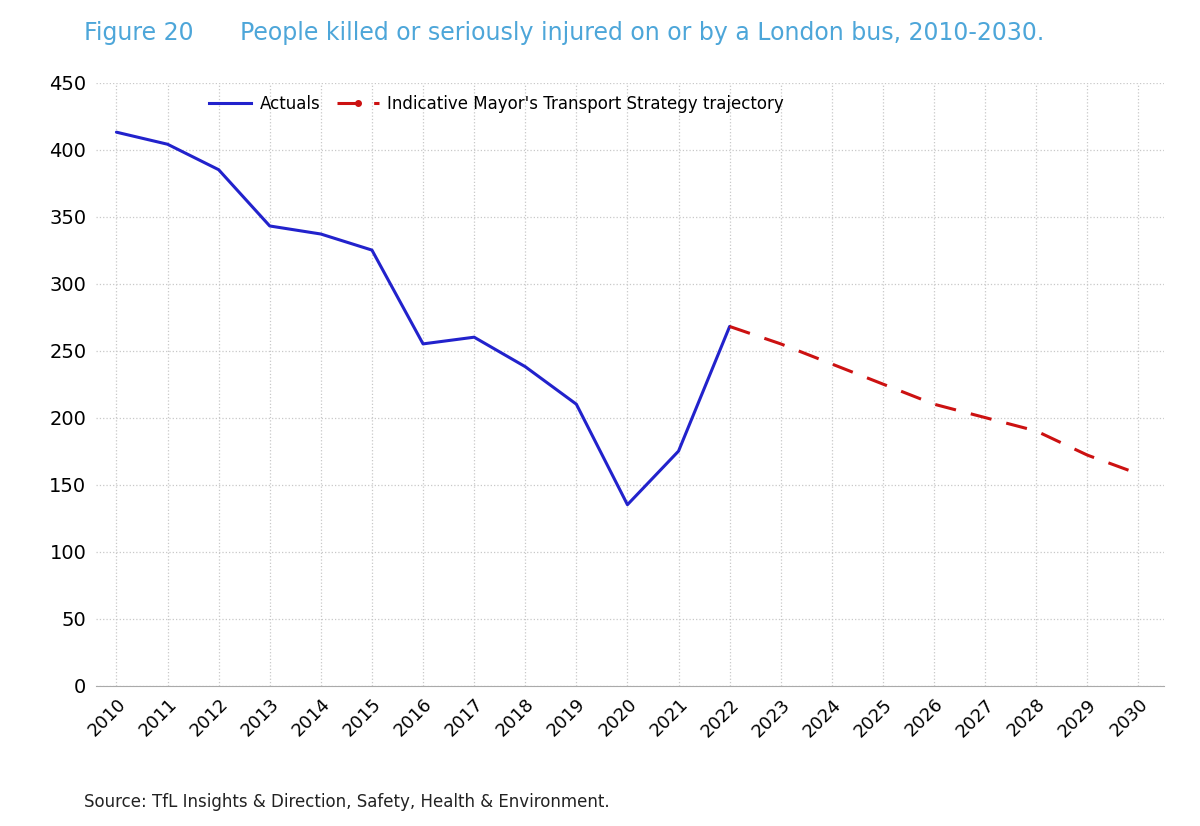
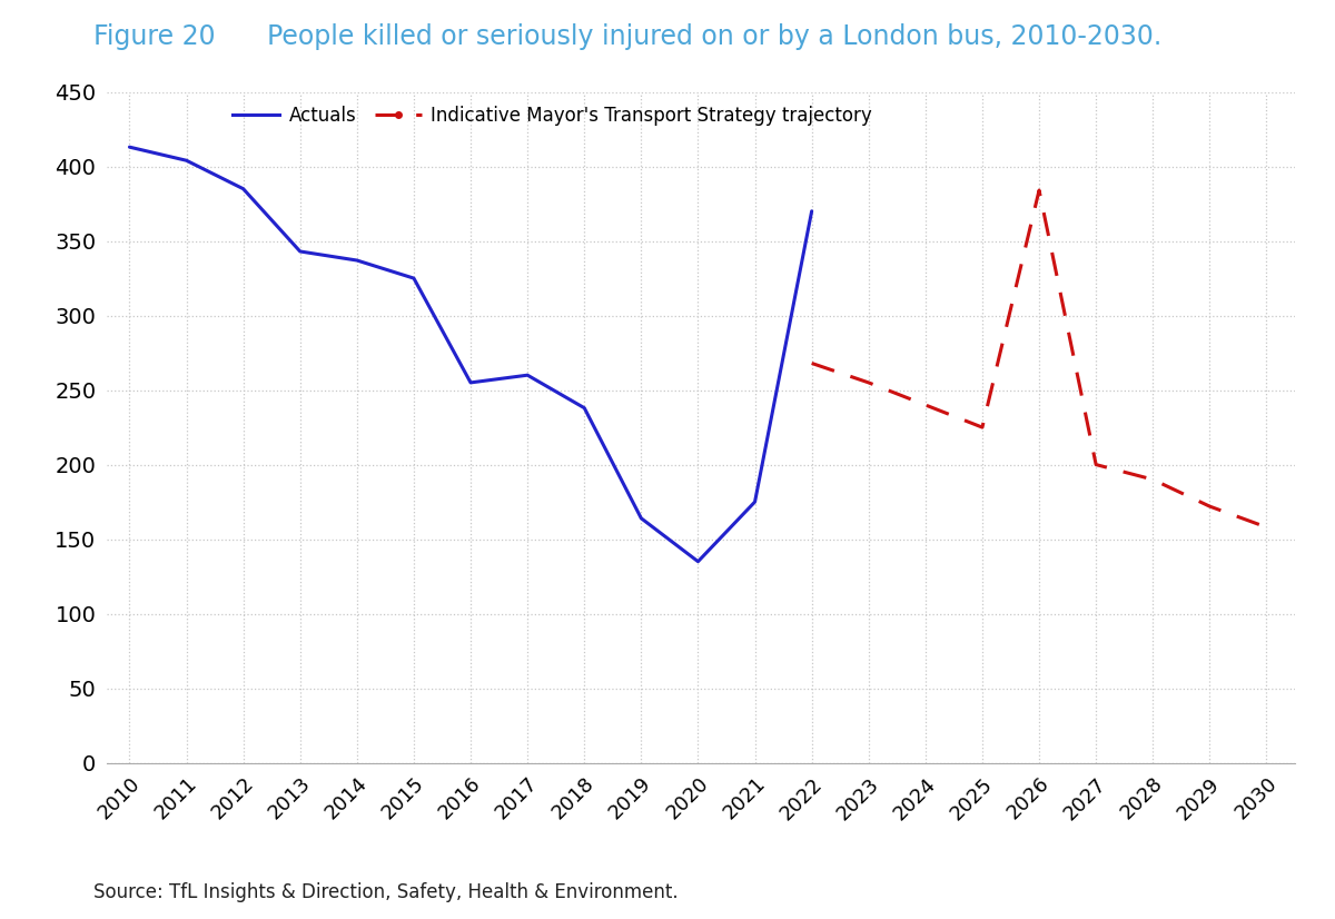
Actuals/2019: 210 -> 164
Actuals/2022: 268 -> 370
Indicative Mayor's Transport Strategy trajectory/2026: 210 -> 384
